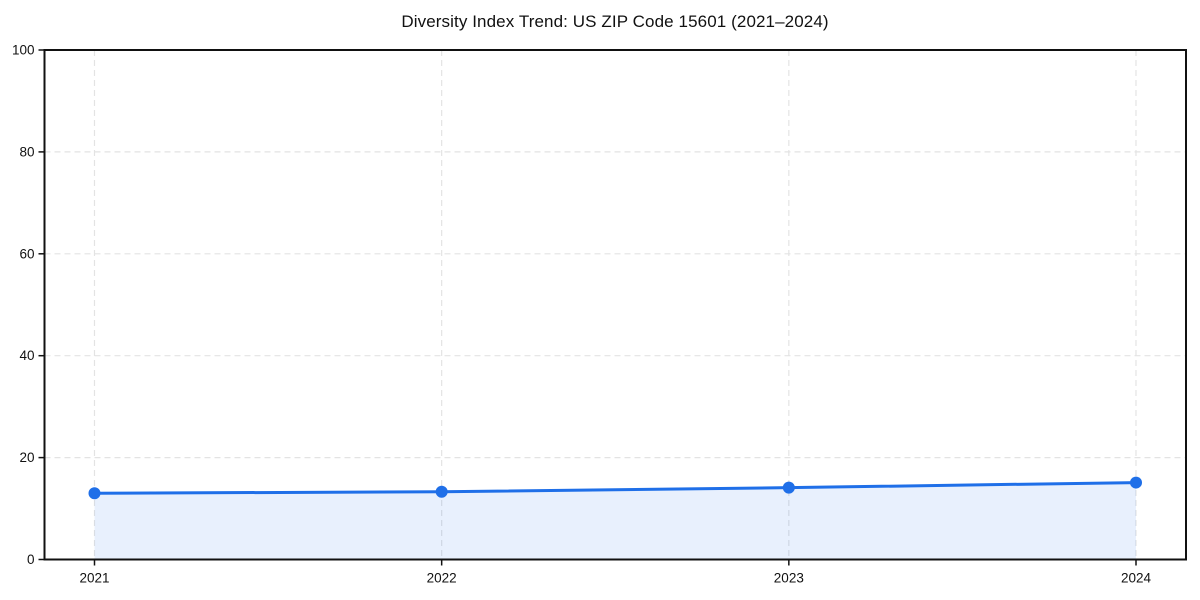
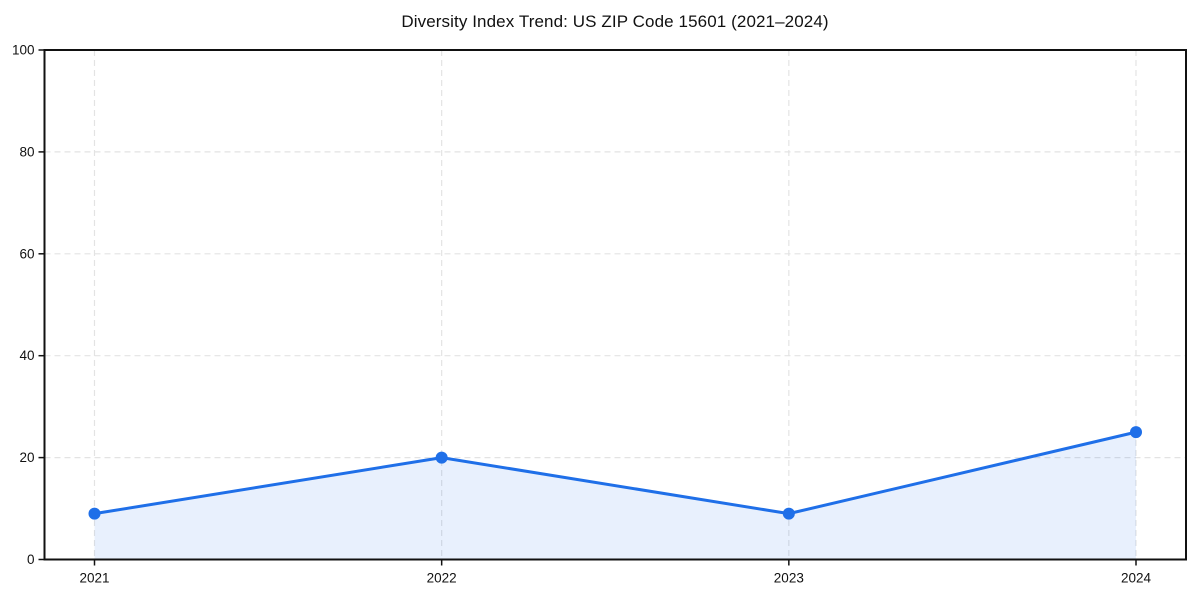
2021: 13 -> 9
2022: 13 -> 20
2023: 14 -> 9
2024: 15 -> 25
